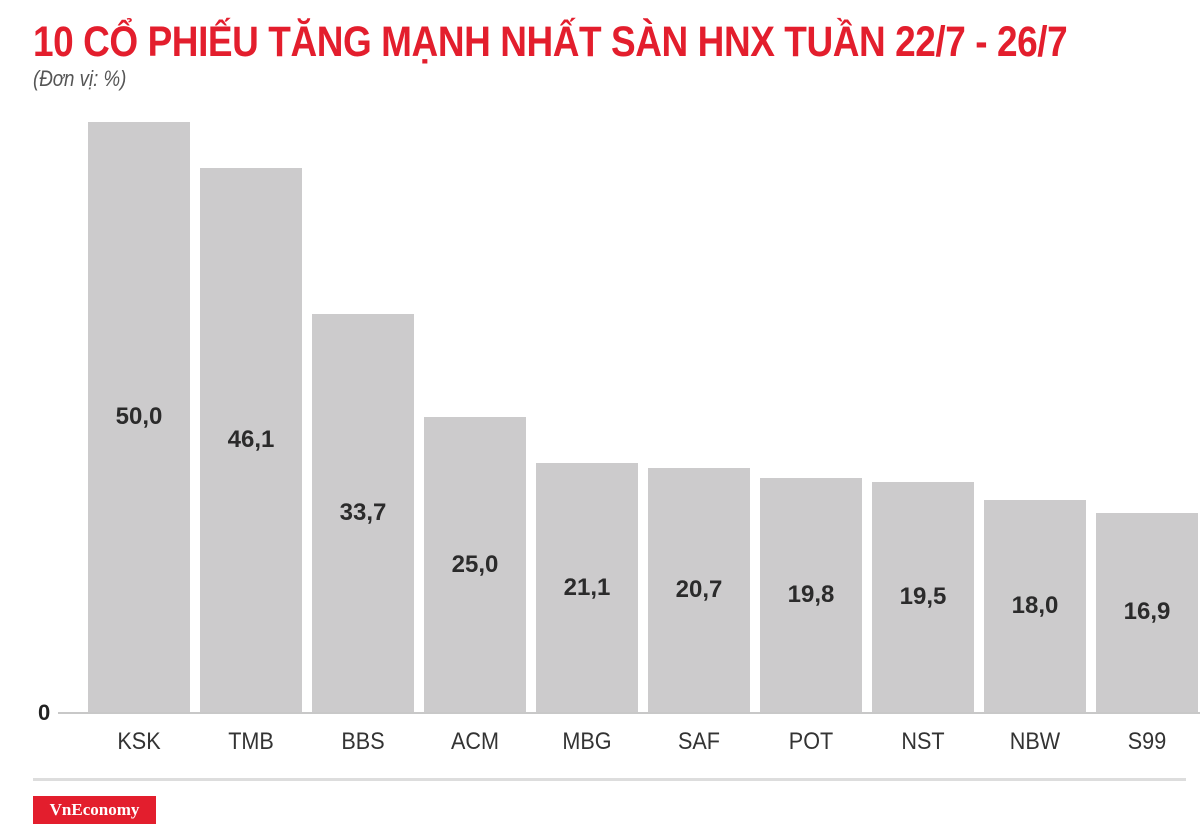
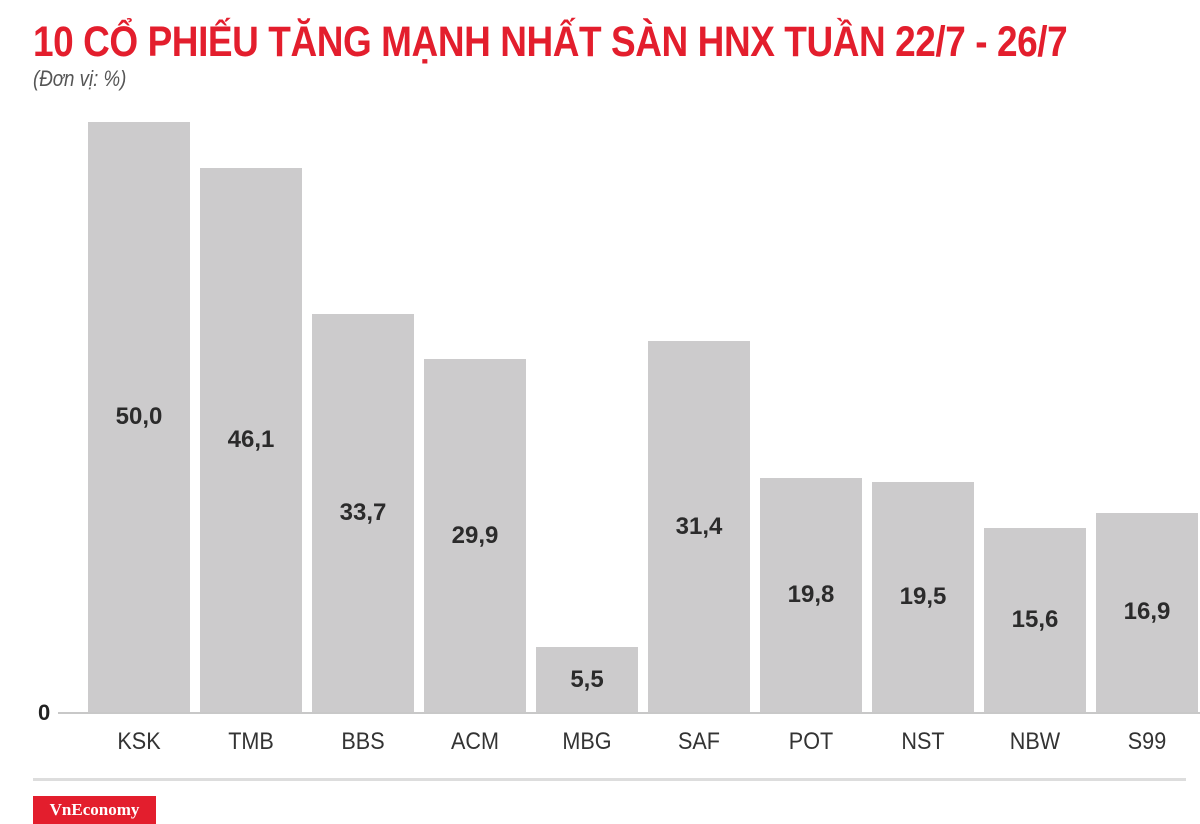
ACM: 25,0 -> 29,9
MBG: 21,1 -> 5,5
SAF: 20,7 -> 31,4
NBW: 18,0 -> 15,6
